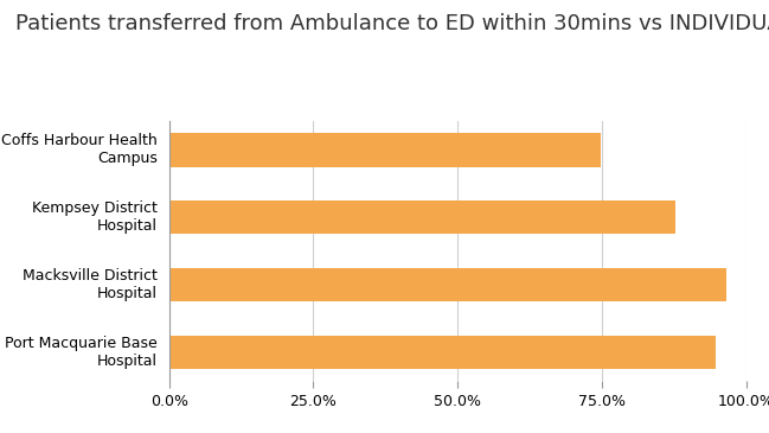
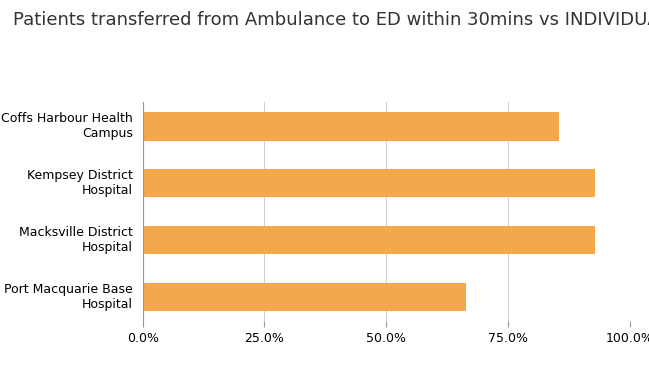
Coffs Harbour Health Campus: 74.8% -> 85.5%
Kempsey District Hospital: 87.8% -> 93.0%
Macksville District Hospital: 96.7% -> 93.0%
Port Macquarie Base Hospital: 94.8% -> 66.5%
